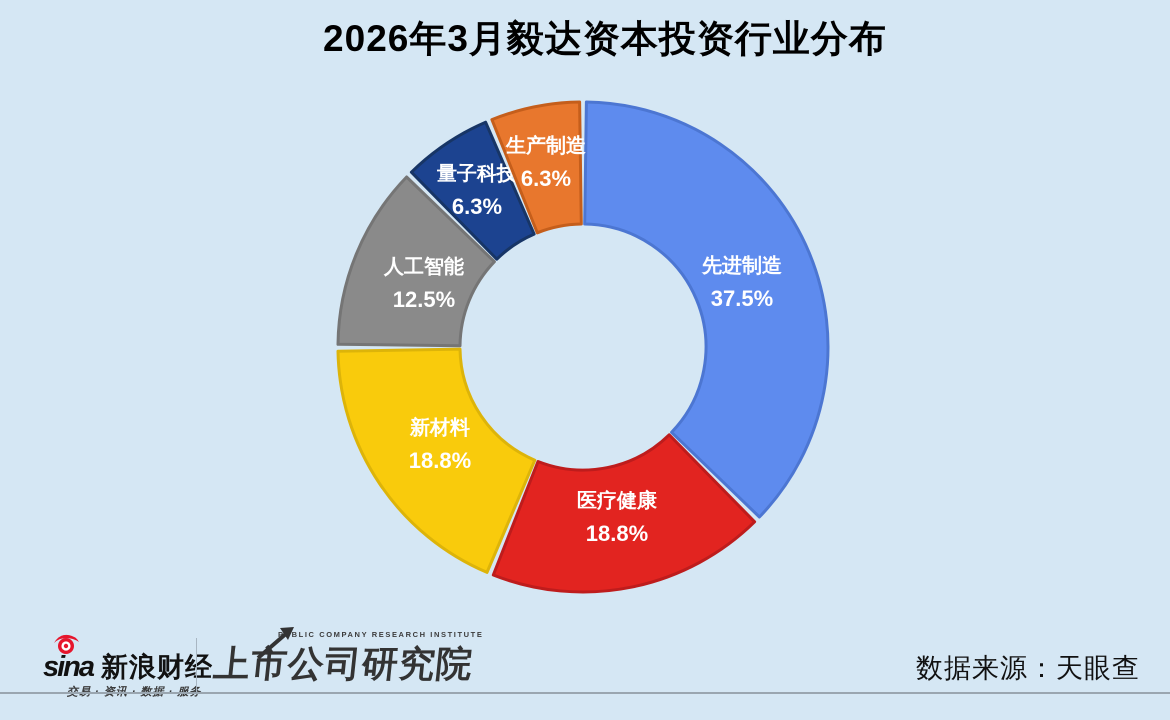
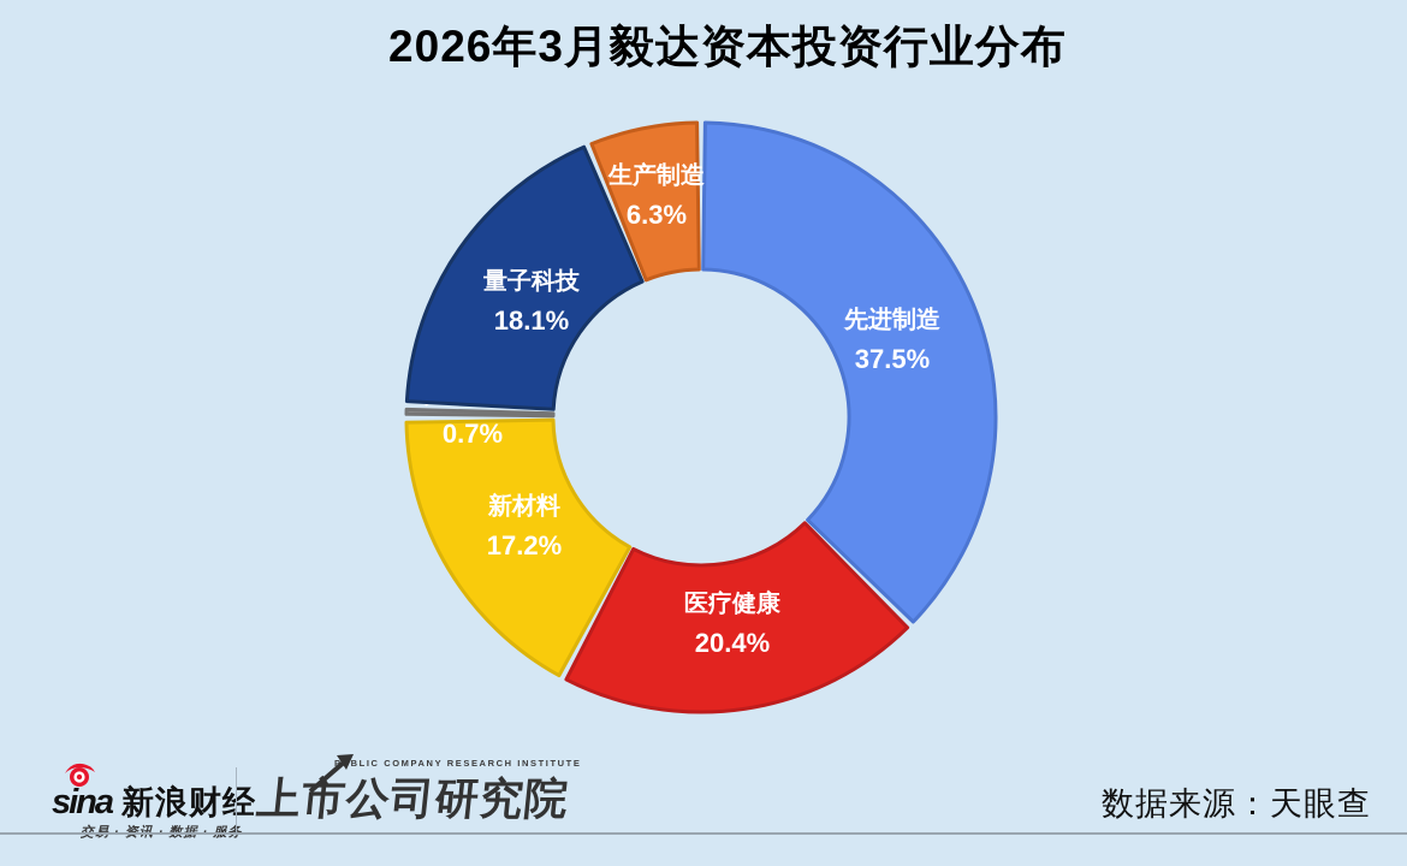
医疗健康: 18.8% -> 20.4%
新材料: 18.8% -> 17.2%
人工智能: 12.5% -> 0.7%
量子科技: 6.3% -> 18.1%
